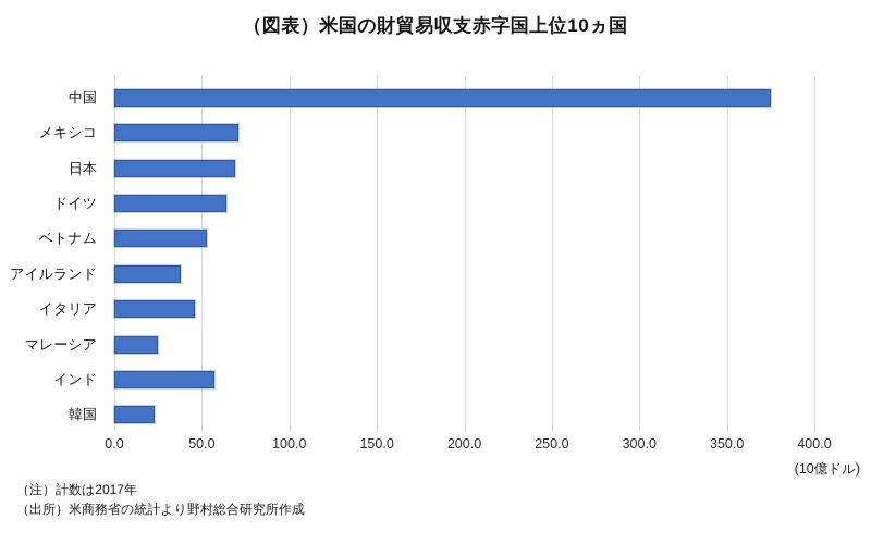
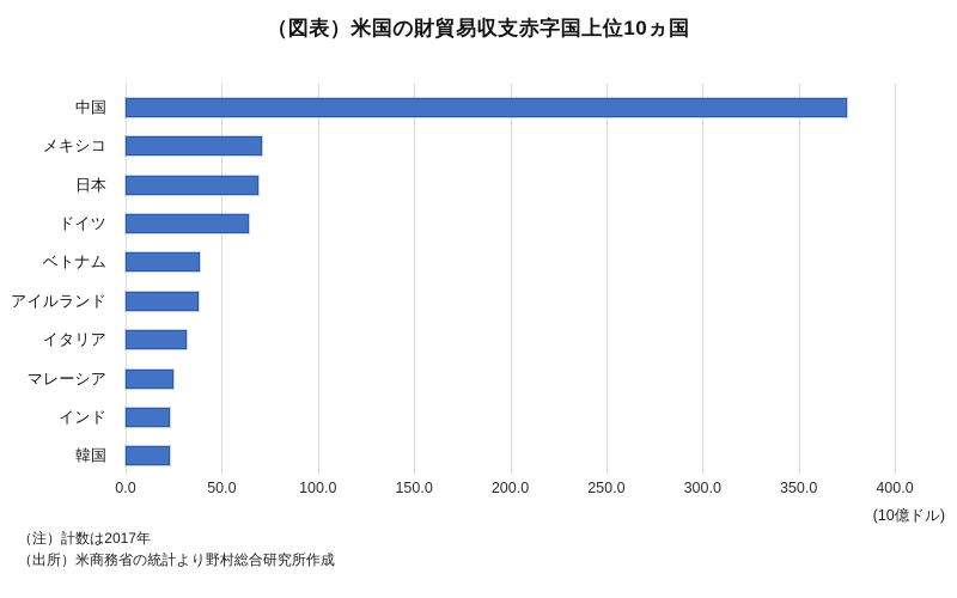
ベトナム: 53 -> 38
イタリア: 46 -> 32
インド: 57 -> 23
